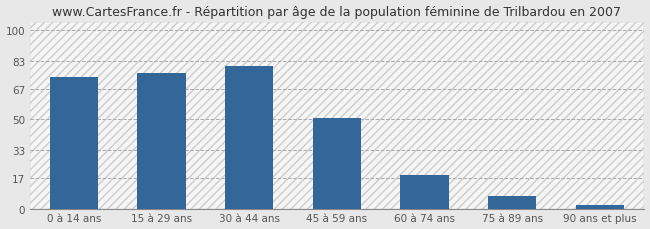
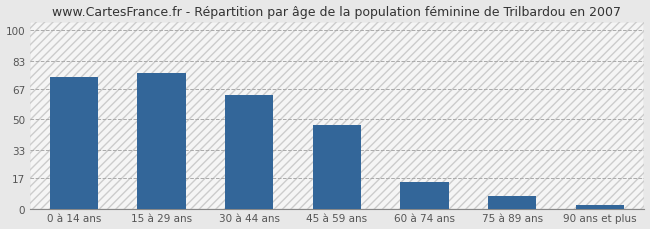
30 à 44 ans: 80 -> 64
45 à 59 ans: 51 -> 47
60 à 74 ans: 19 -> 15
